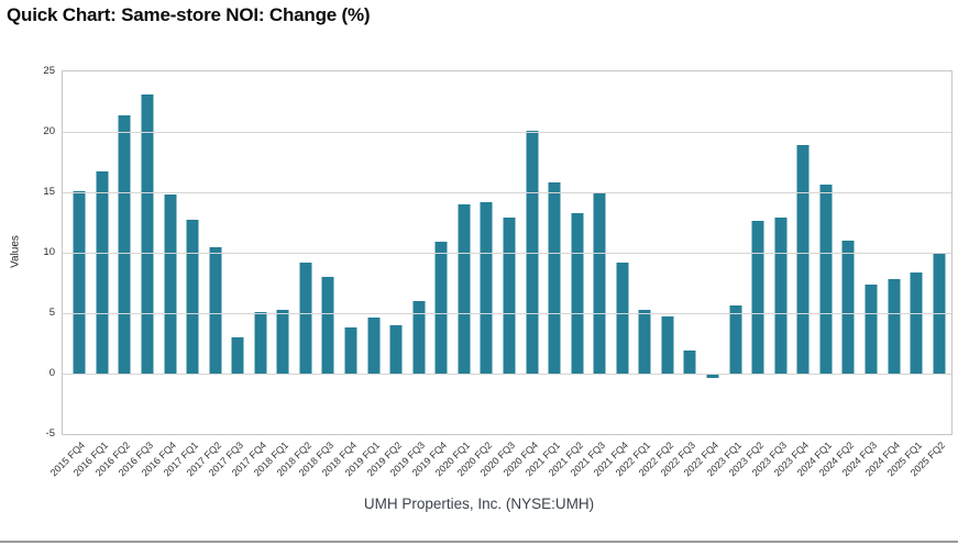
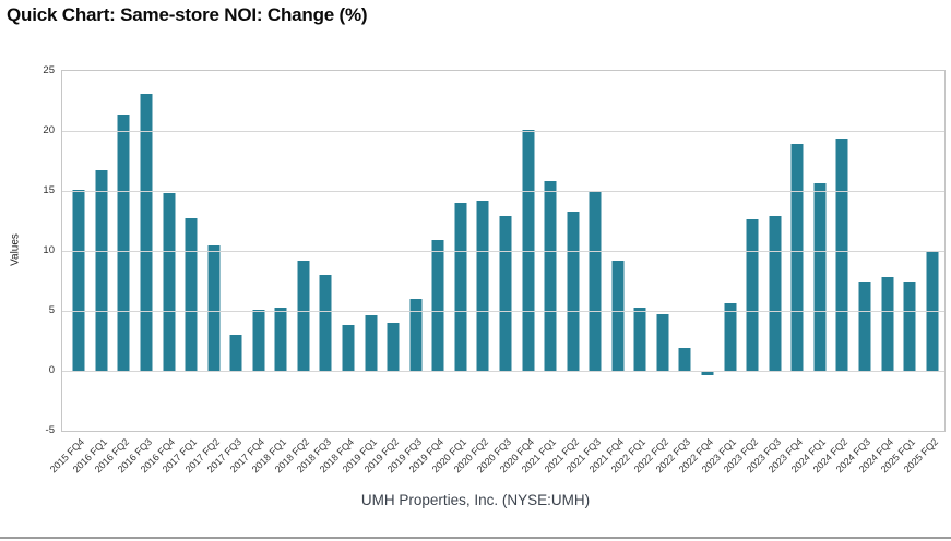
2024 FQ2: 11.0 -> 19.4
2025 FQ1: 8.4 -> 7.4
